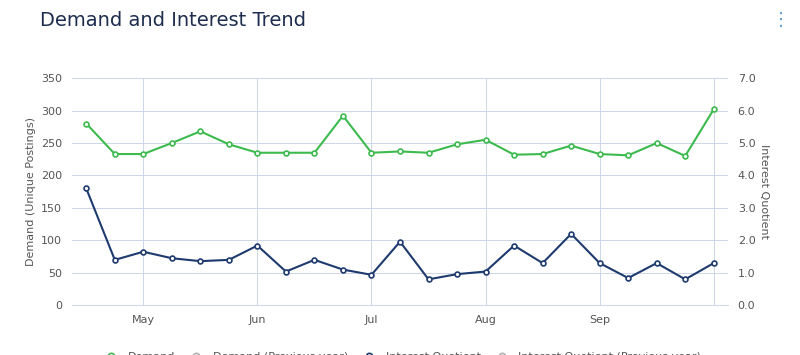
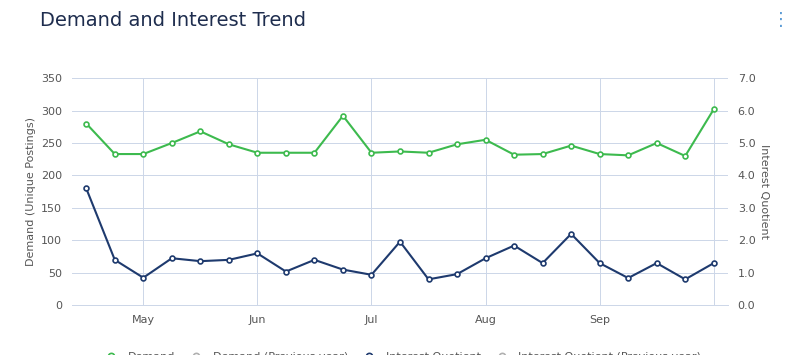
Interest Quotient/May: 1.65 -> 0.85
Interest Quotient/Jun: 1.84 -> 1.60
Interest Quotient/Aug: 1.04 -> 1.45
